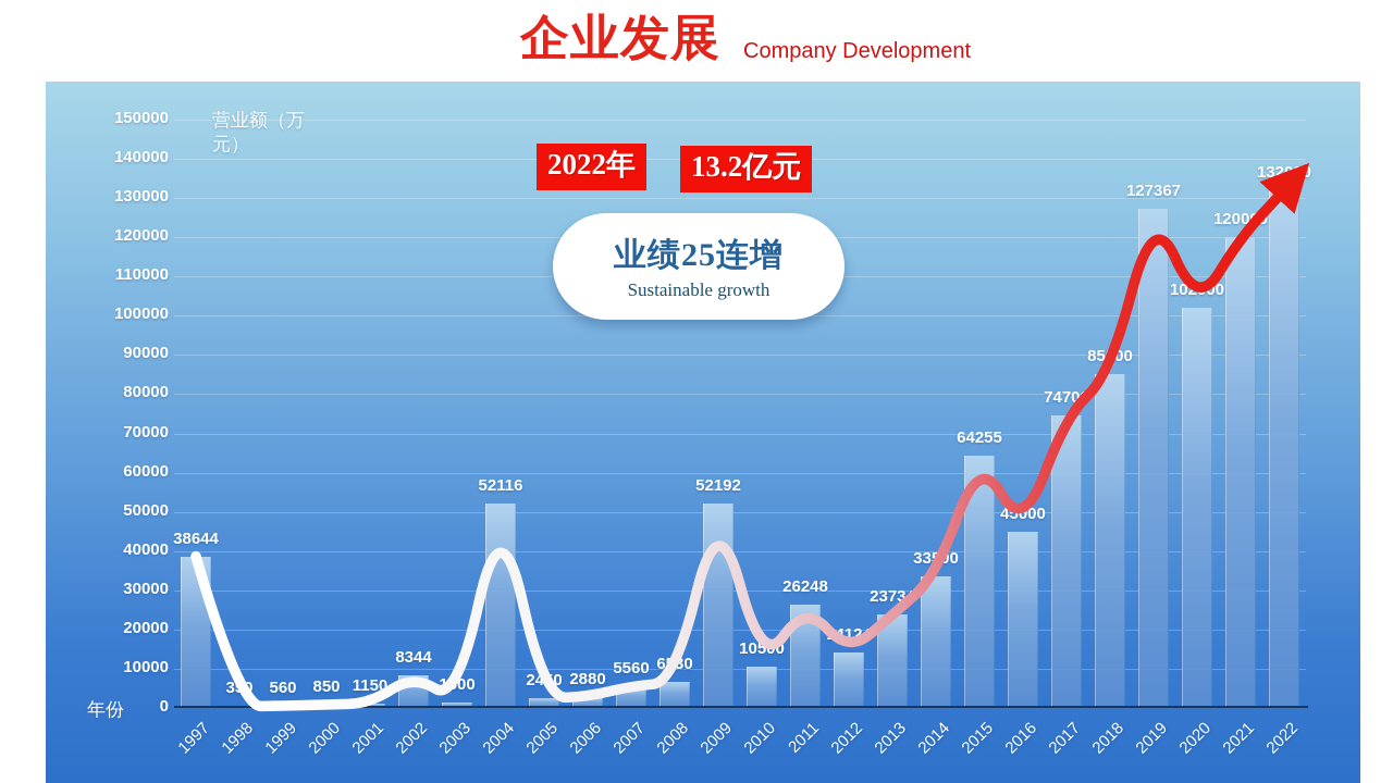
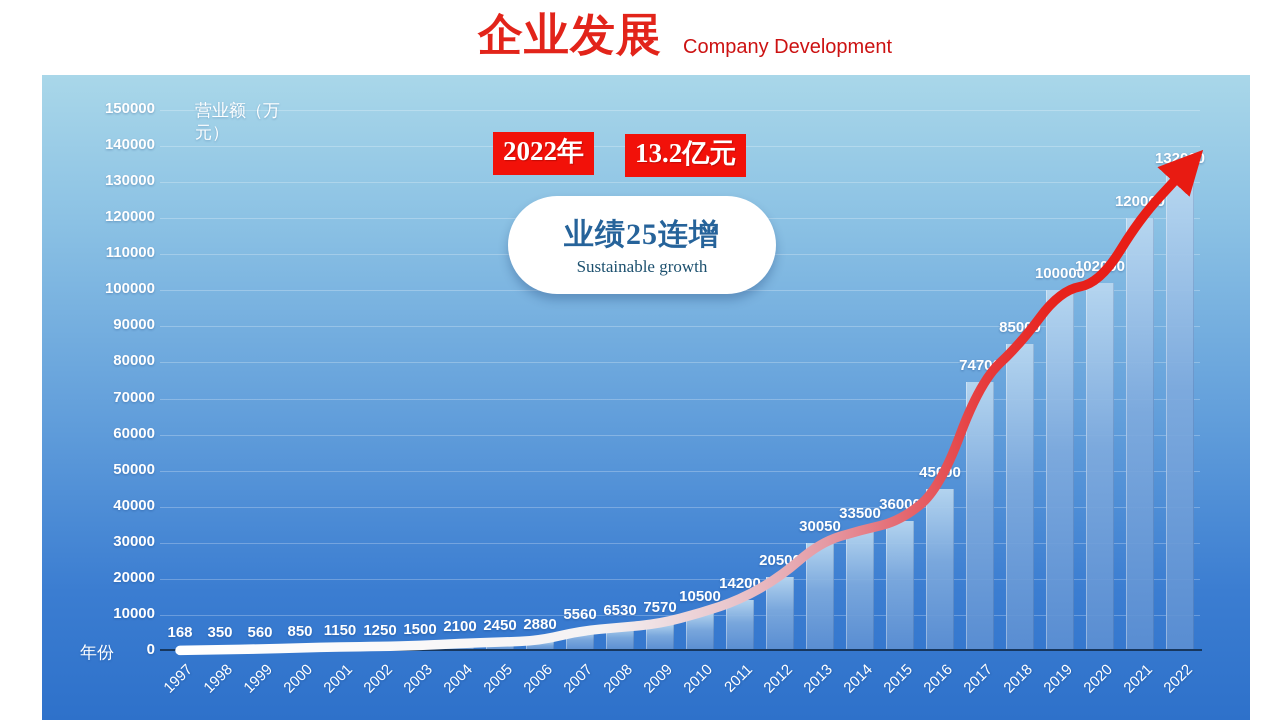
1997: 38644 -> 168
2002: 8344 -> 1250
2004: 52116 -> 2100
2009: 52192 -> 7570
2011: 26248 -> 14200
2012: 14124 -> 20500
2013: 23734 -> 30050
2015: 64255 -> 36000
2019: 127367 -> 100000
